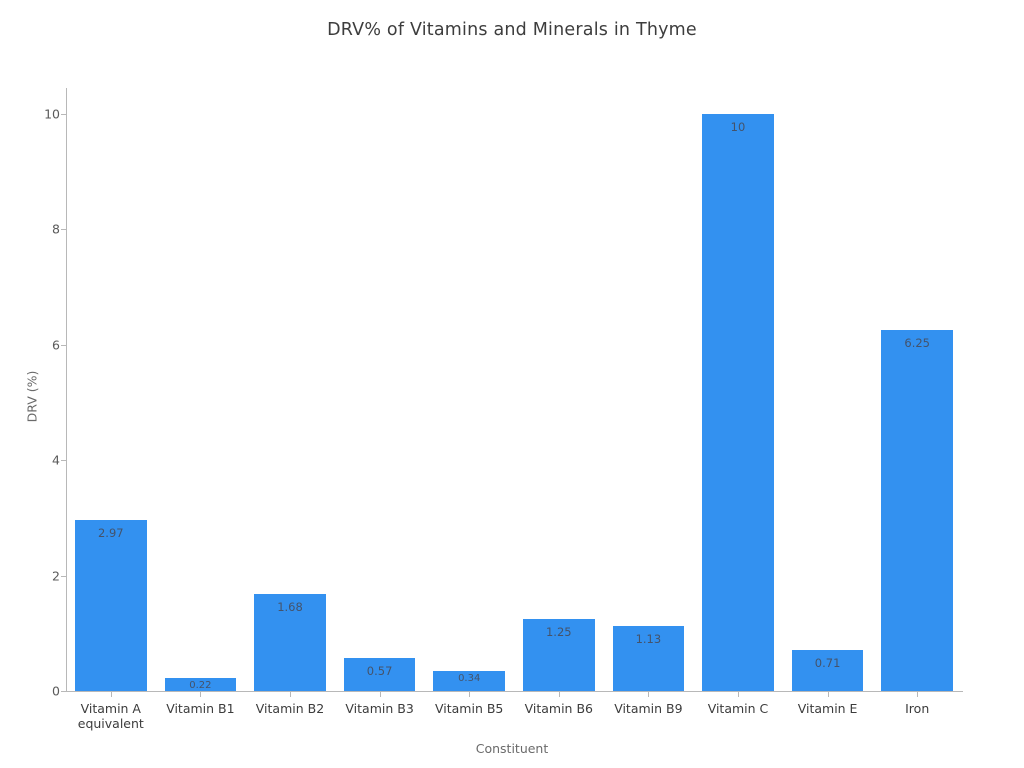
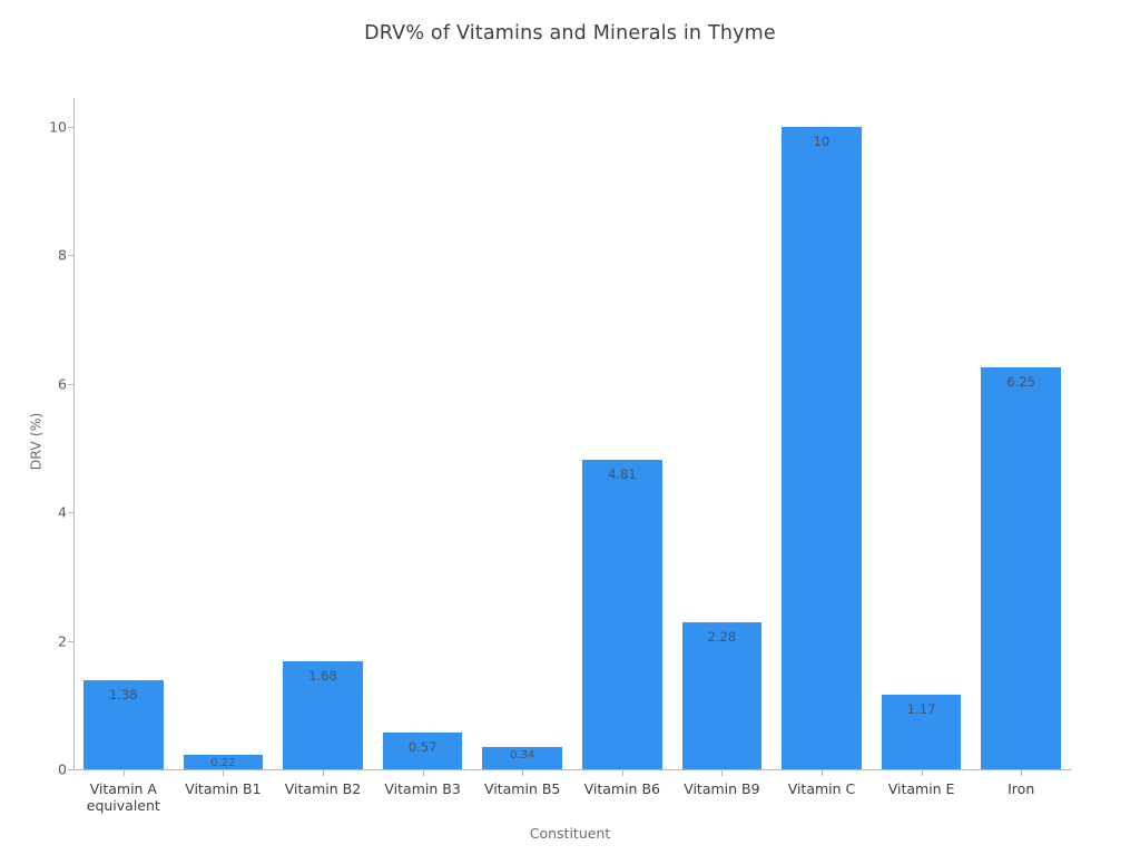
Vitamin A equivalent: 2.97 -> 1.38
Vitamin B6: 1.25 -> 4.81
Vitamin B9: 1.13 -> 2.28
Vitamin E: 0.71 -> 1.17
